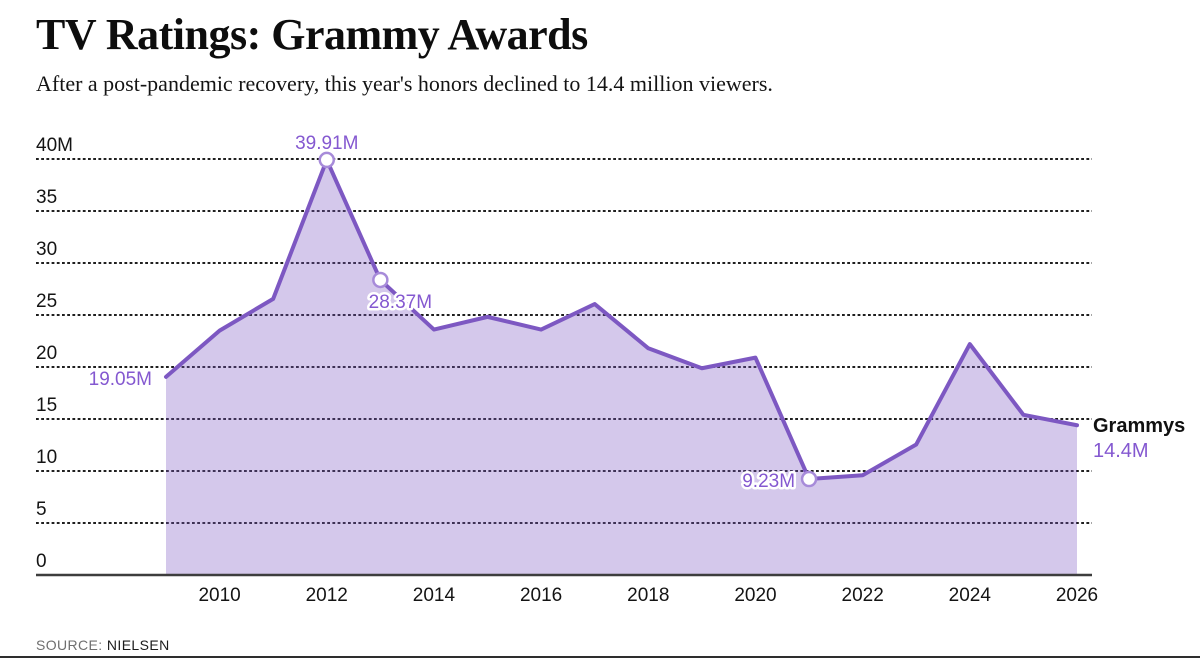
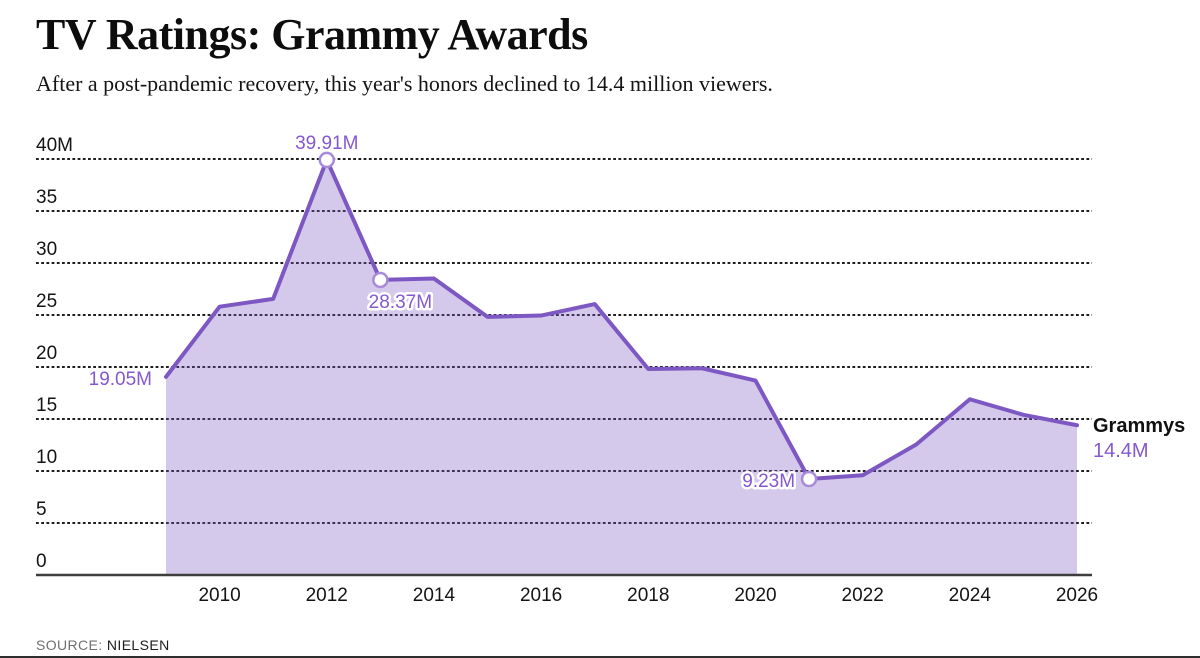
2010: 23.5M -> 25.8M
2014: 23.6M -> 28.5M
2016: 23.6M -> 24.9M
2018: 21.8M -> 19.8M
2020: 20.9M -> 18.7M
2024: 22.2M -> 16.9M
